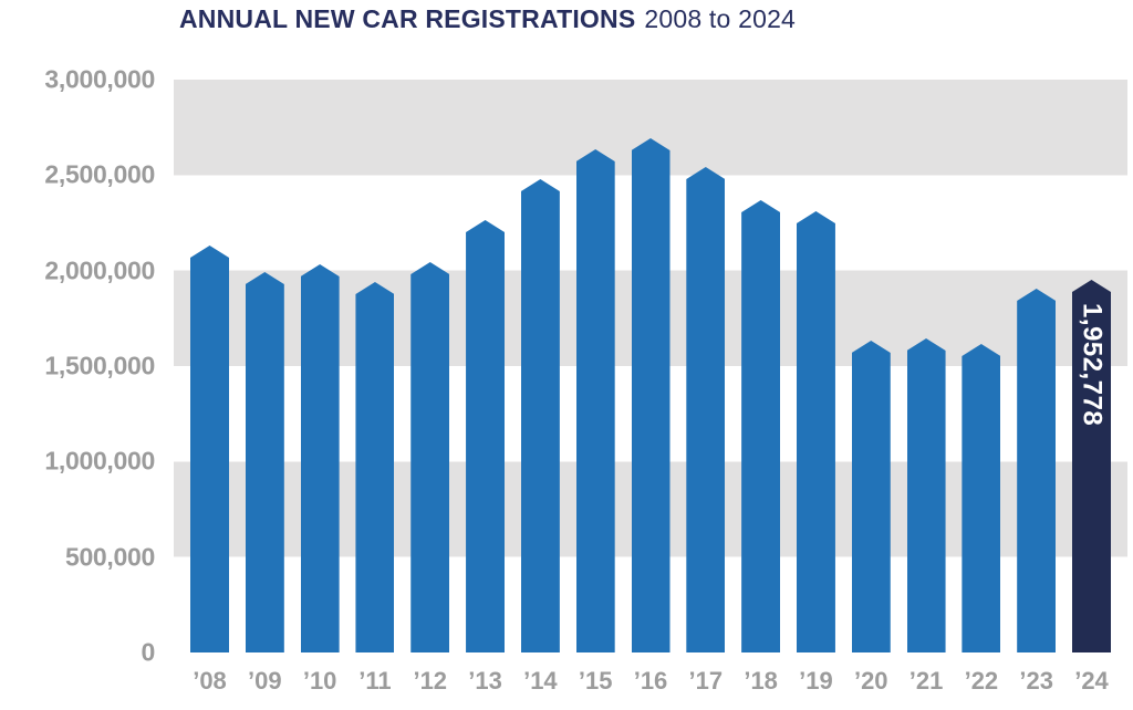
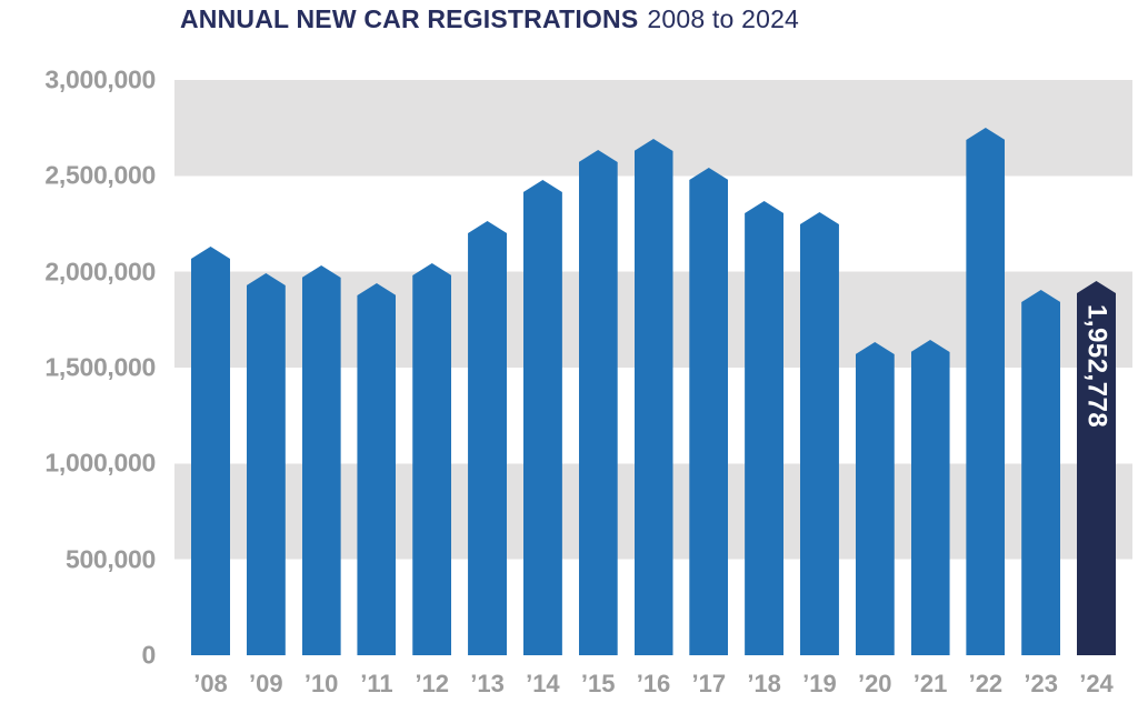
’22: 1610000 -> 2750000
